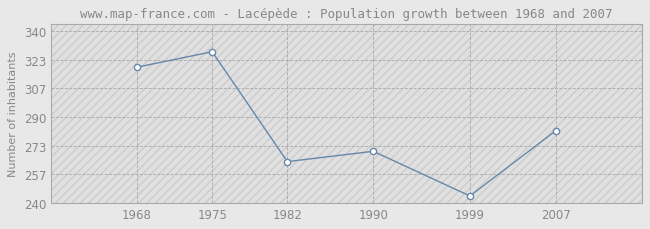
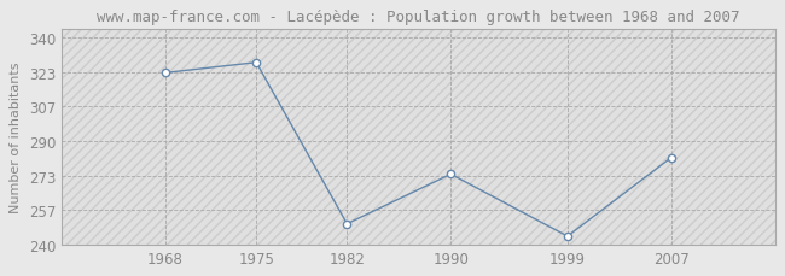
1968: 319 -> 323
1982: 264 -> 250
1990: 270 -> 274
